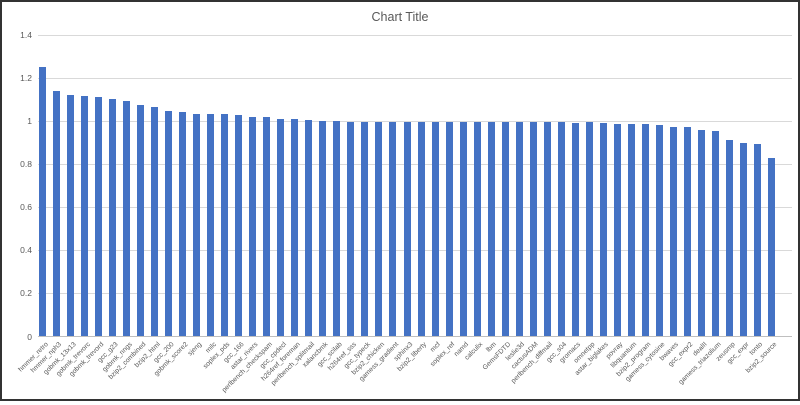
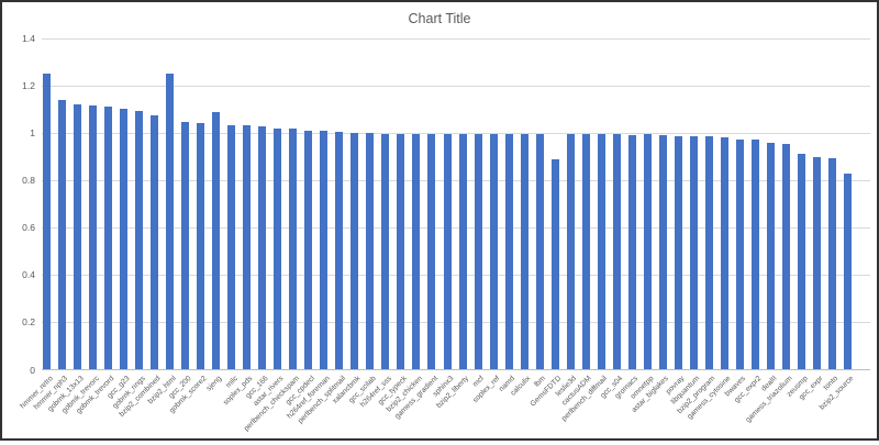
bzip2_html: 1.07 -> 1.25
sjeng: 1.03 -> 1.09
GemsFDTD: 0.99 -> 0.89
